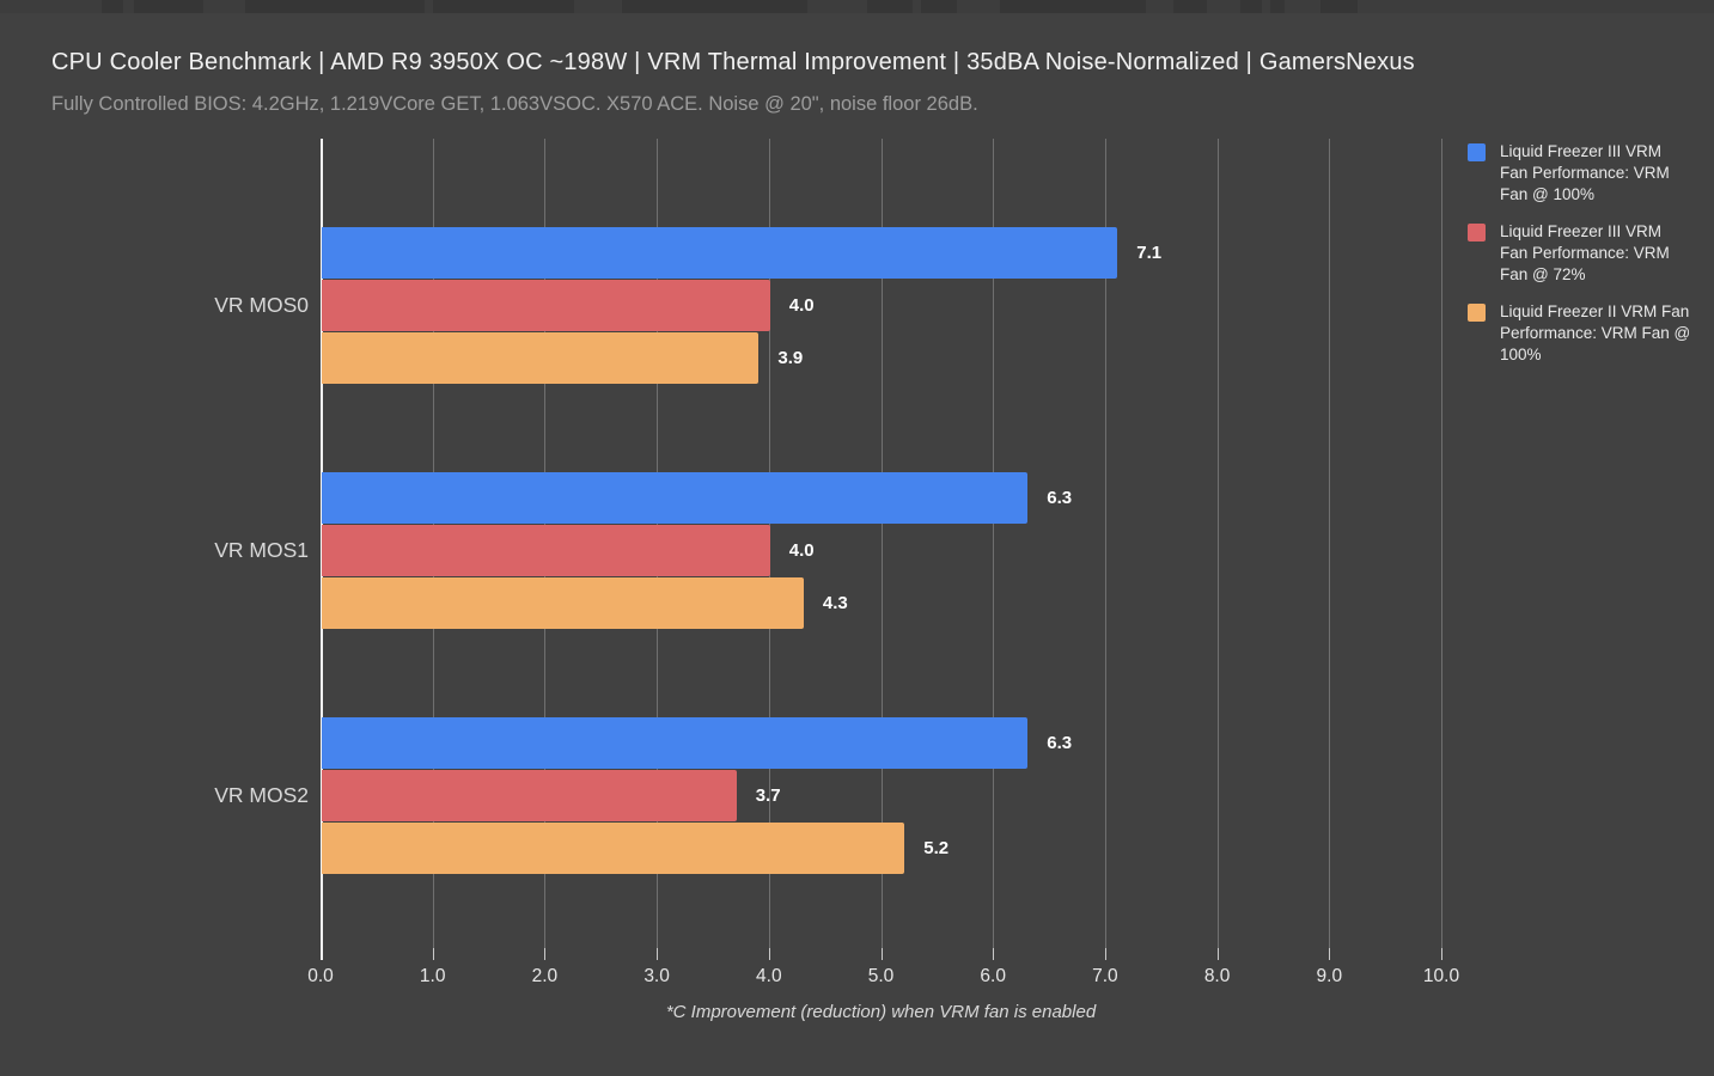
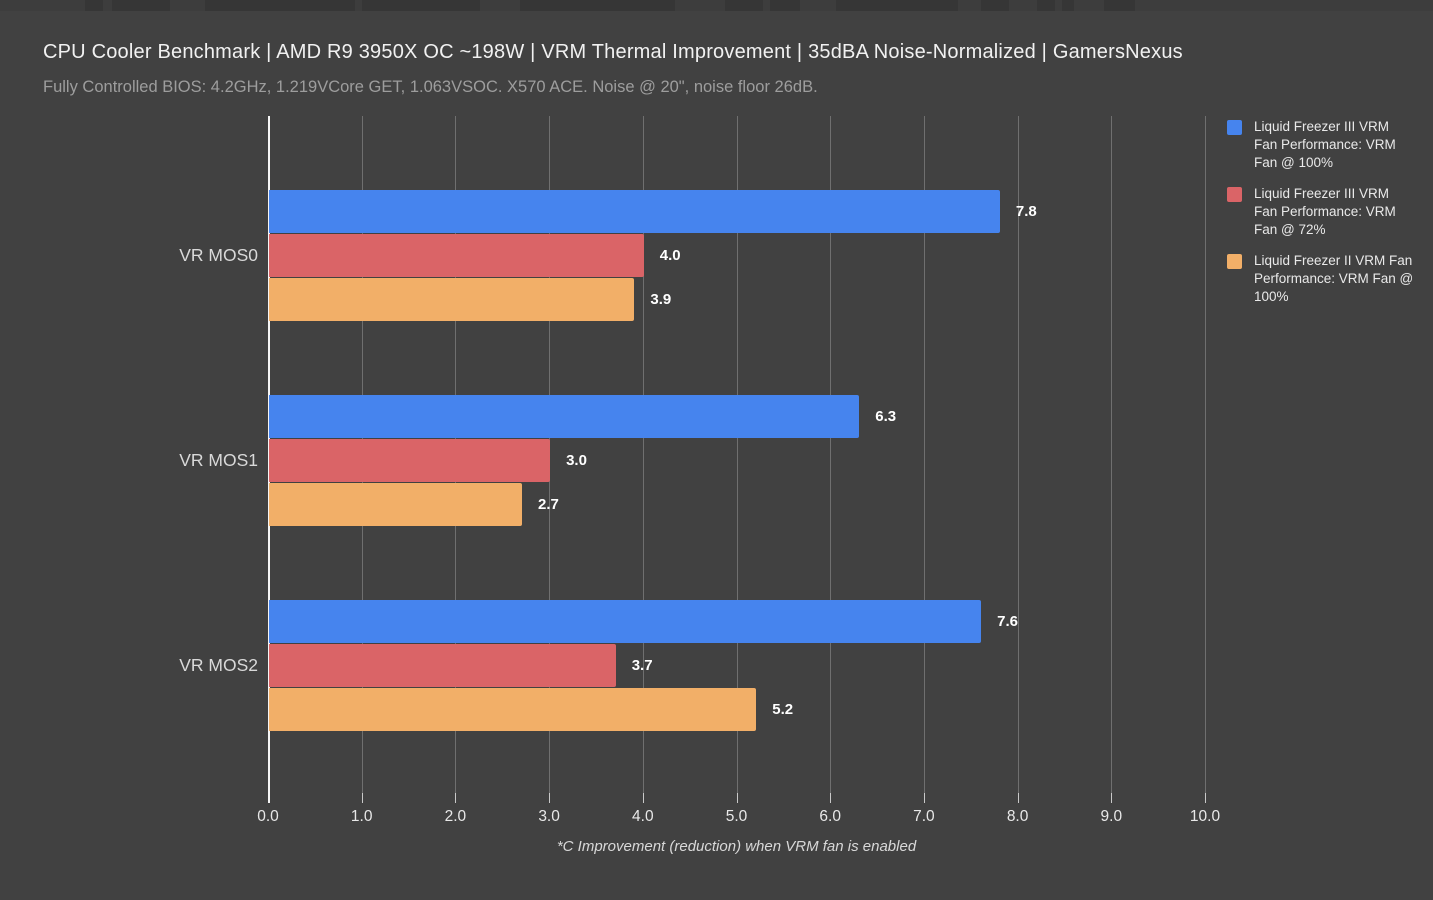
Liquid Freezer III VRM Fan Performance: VRM Fan @ 100%/VR MOS0: 7.1 -> 7.8
Liquid Freezer III VRM Fan Performance: VRM Fan @ 72%/VR MOS1: 4.0 -> 3.0
Liquid Freezer II VRM Fan Performance: VRM Fan @ 100%/VR MOS1: 4.3 -> 2.7
Liquid Freezer III VRM Fan Performance: VRM Fan @ 100%/VR MOS2: 6.3 -> 7.6
